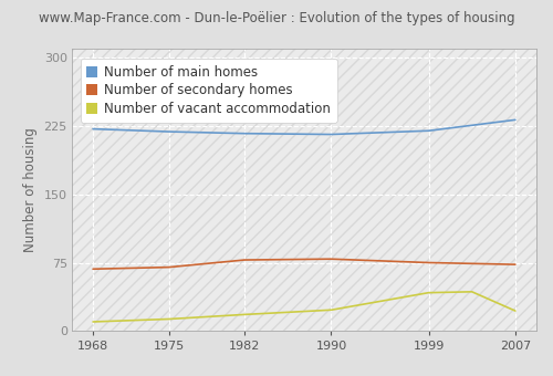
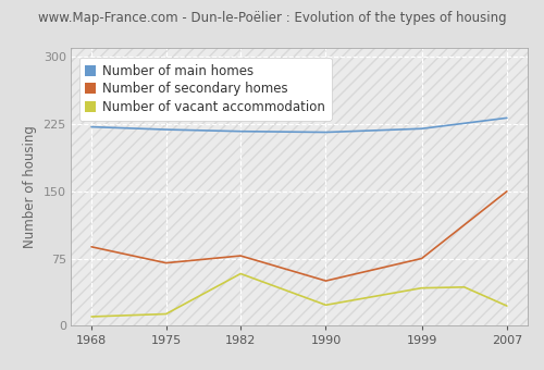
Number of secondary homes/1968: 68 -> 88
Number of vacant accommodation/1982: 18 -> 58
Number of secondary homes/1990: 79 -> 50
Number of secondary homes/2007: 73 -> 150
